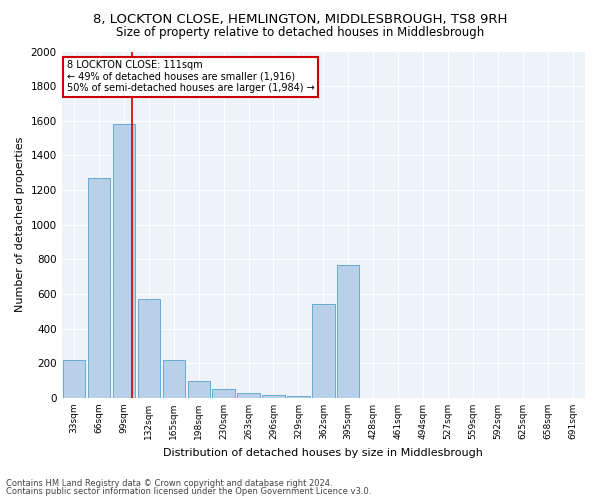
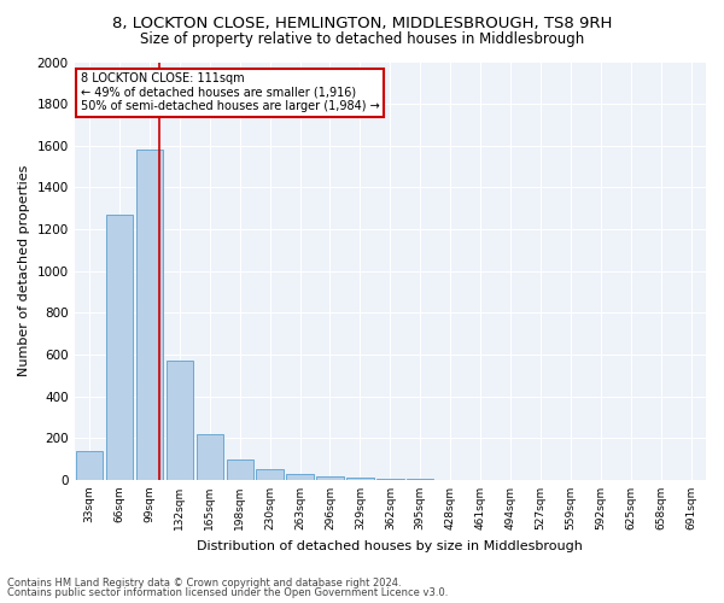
33sqm: 220 -> 140
362sqm: 540 -> 0
395sqm: 770 -> 0
